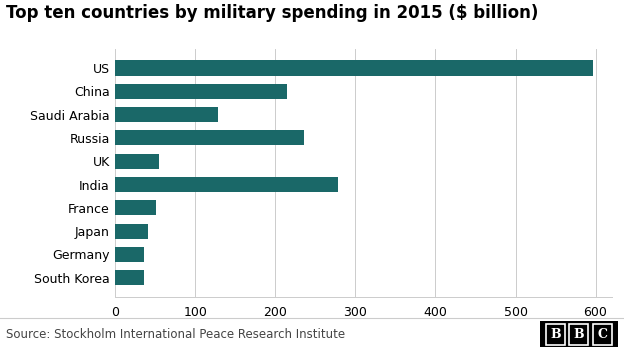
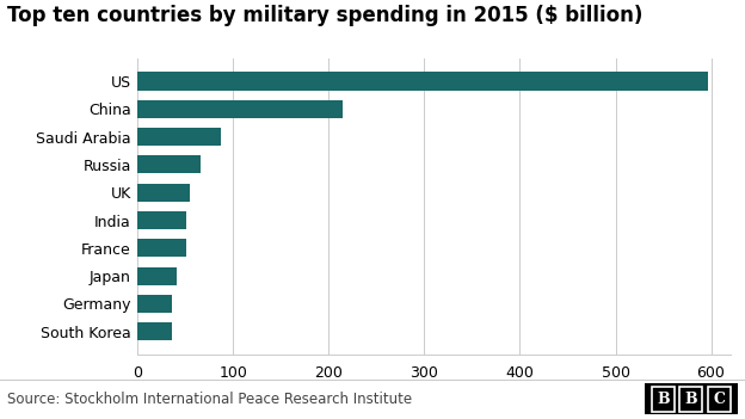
Saudi Arabia: 128 -> 87
Russia: 236 -> 66
India: 278 -> 51
